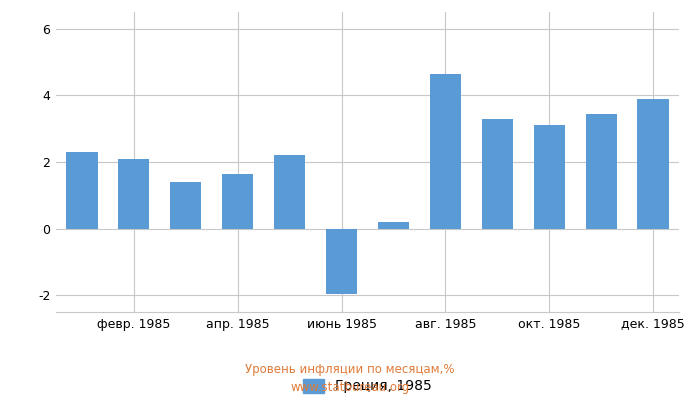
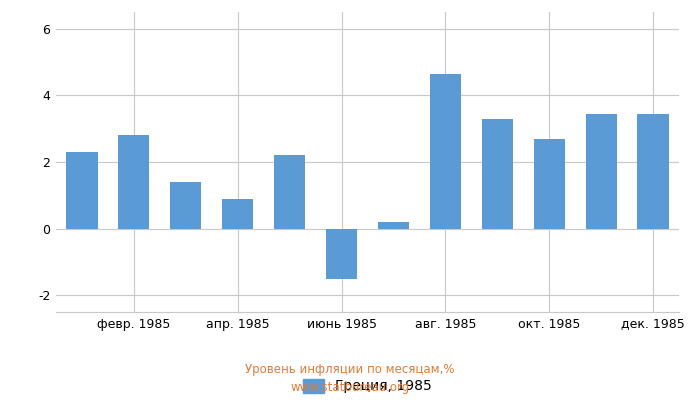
февр. 1985: 2.10 -> 2.80
апр. 1985: 1.65 -> 0.90
июнь 1985: -1.95 -> -1.50
окт. 1985: 3.10 -> 2.70
дек. 1985: 3.90 -> 3.45
